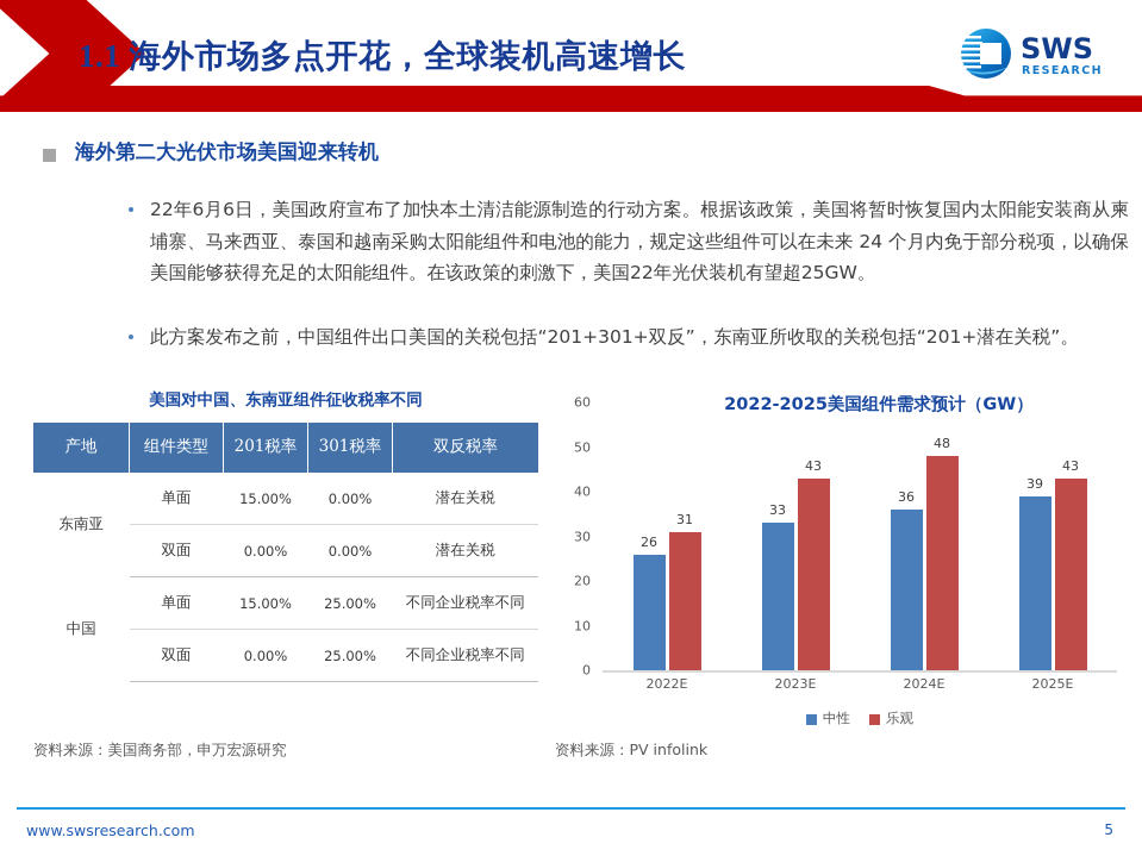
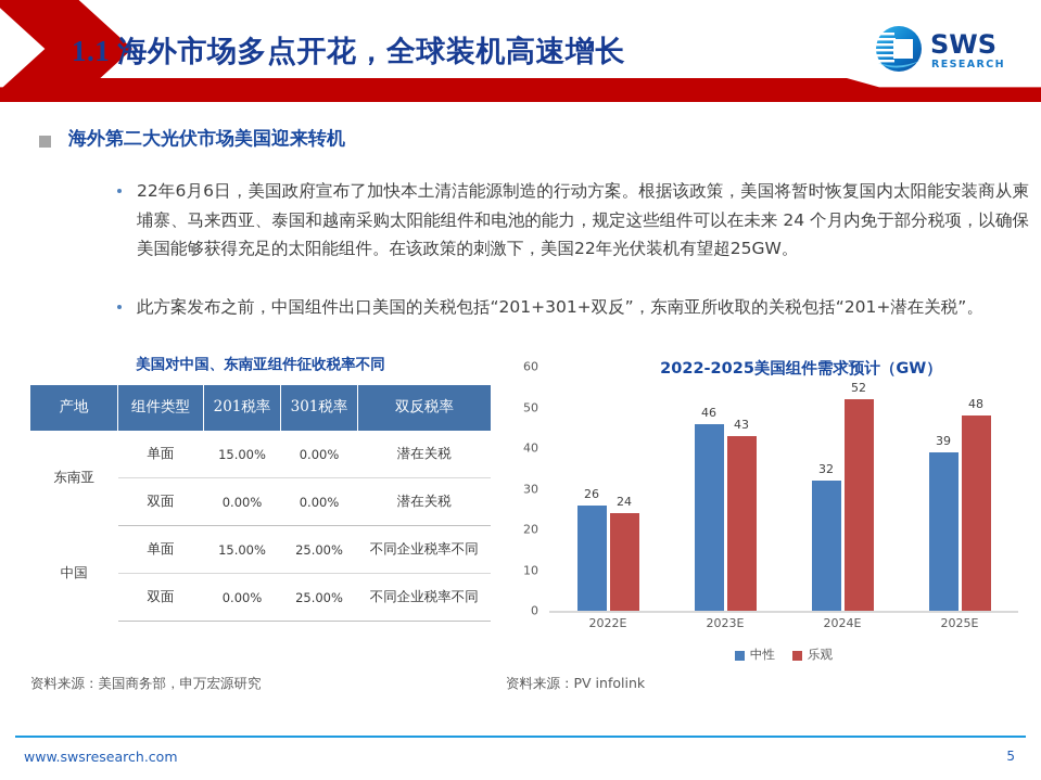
乐观/2022E: 31 -> 24
中性/2023E: 33 -> 46
中性/2024E: 36 -> 32
乐观/2024E: 48 -> 52
乐观/2025E: 43 -> 48
